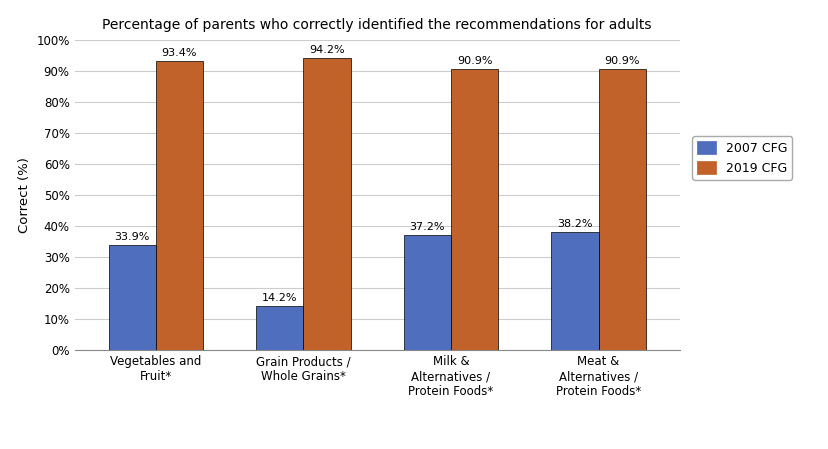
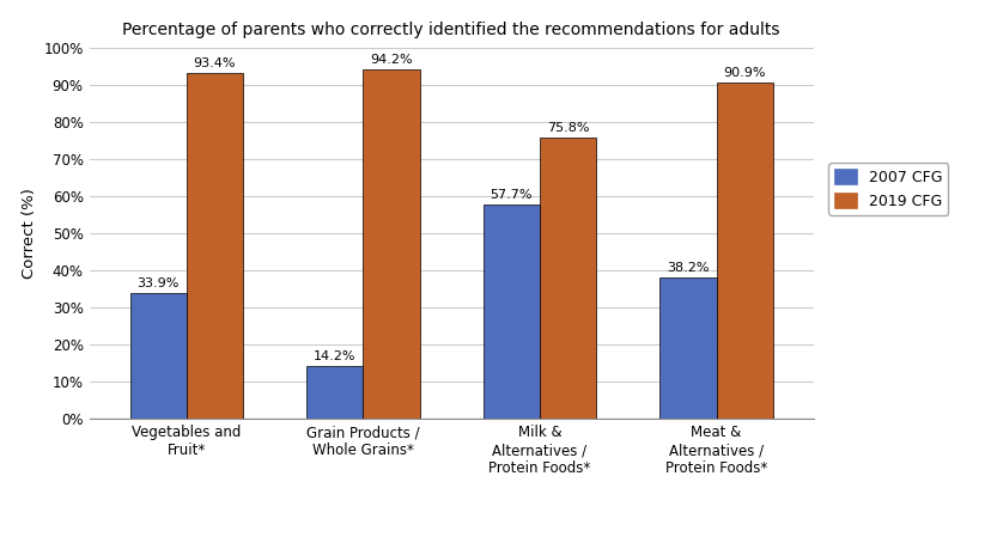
2007 CFG/Milk & Alternatives / Protein Foods*: 37.2% -> 57.7%
2019 CFG/Milk & Alternatives / Protein Foods*: 90.9% -> 75.8%
